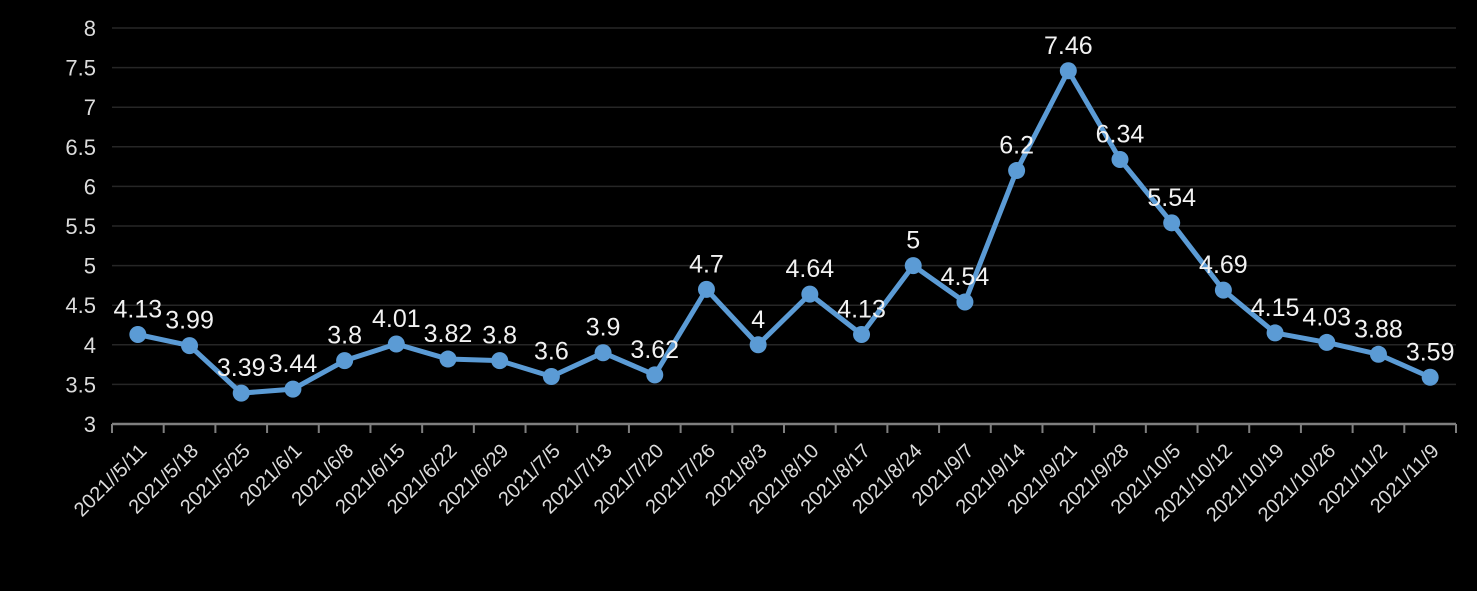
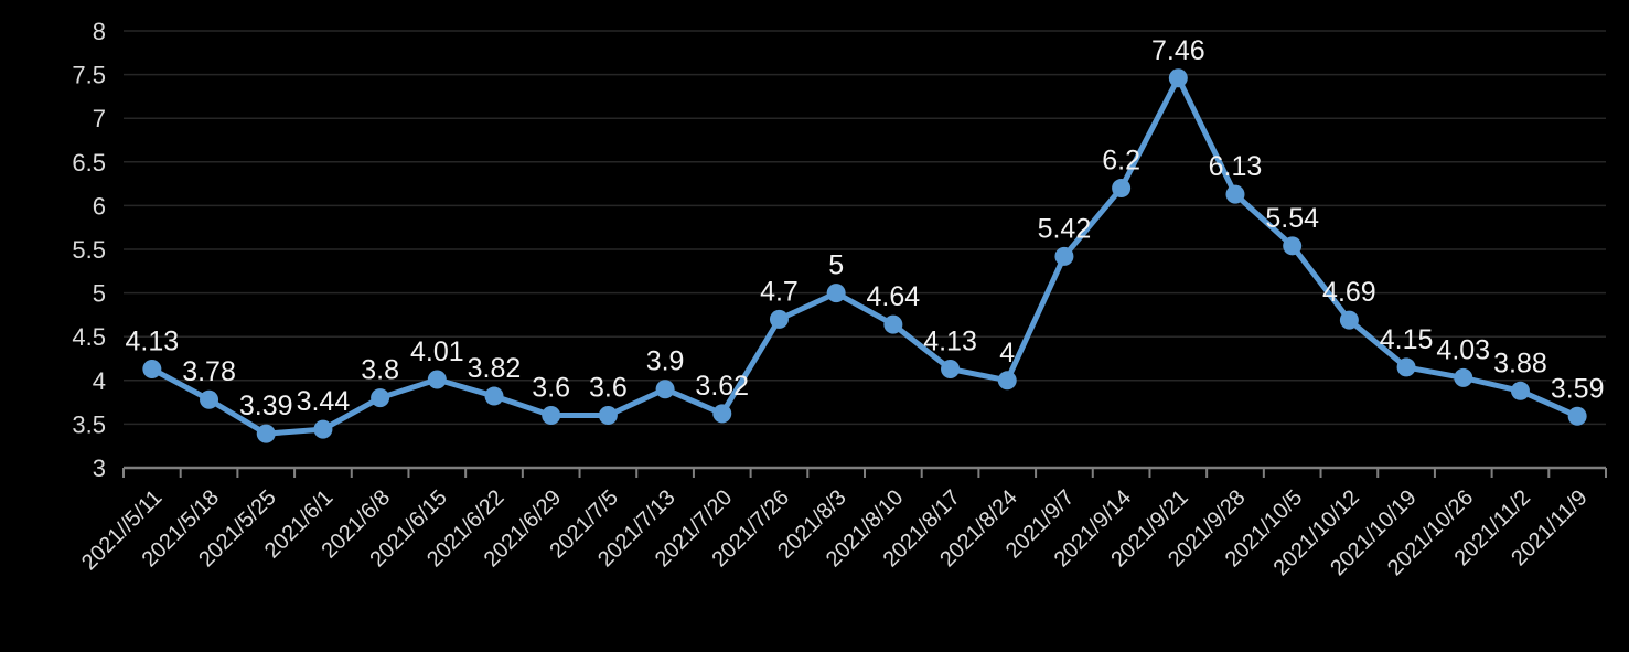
2021/5/18: 3.99 -> 3.78
2021/6/29: 3.8 -> 3.6
2021/8/3: 4 -> 5
2021/8/24: 5 -> 4
2021/9/7: 4.54 -> 5.42
2021/9/28: 6.34 -> 6.13
